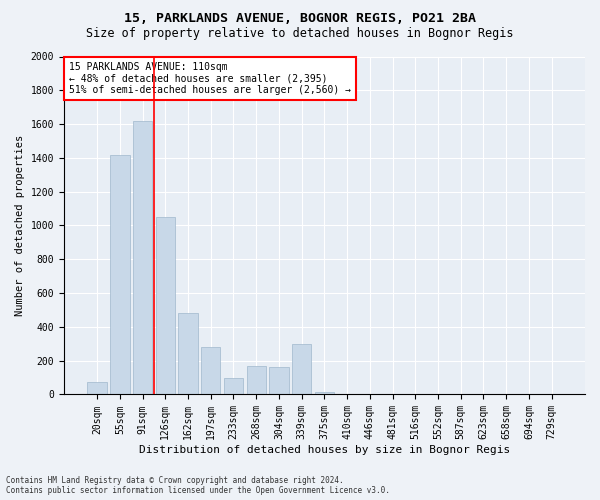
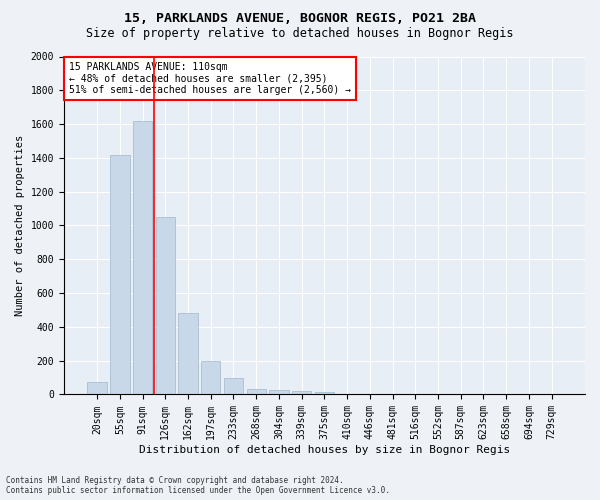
197sqm: 280 -> 200
268sqm: 170 -> 40
304sqm: 160 -> 20
339sqm: 300 -> 20
